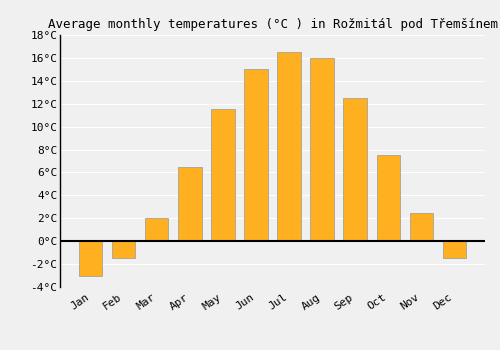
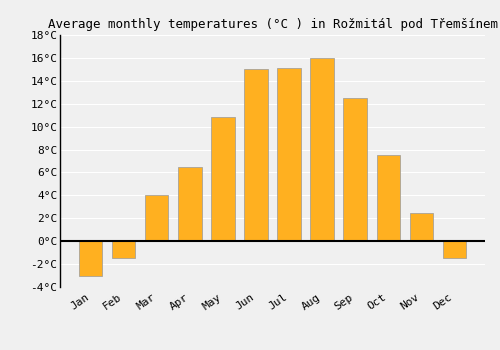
Mar: 2.0°C -> 4.0°C
May: 11.5°C -> 10.8°C
Jul: 16.5°C -> 15.1°C
